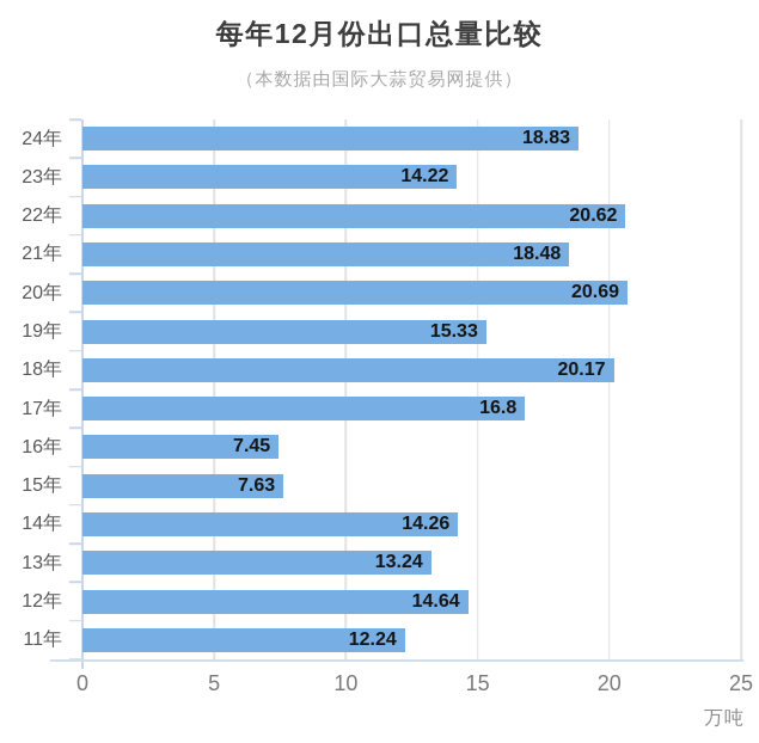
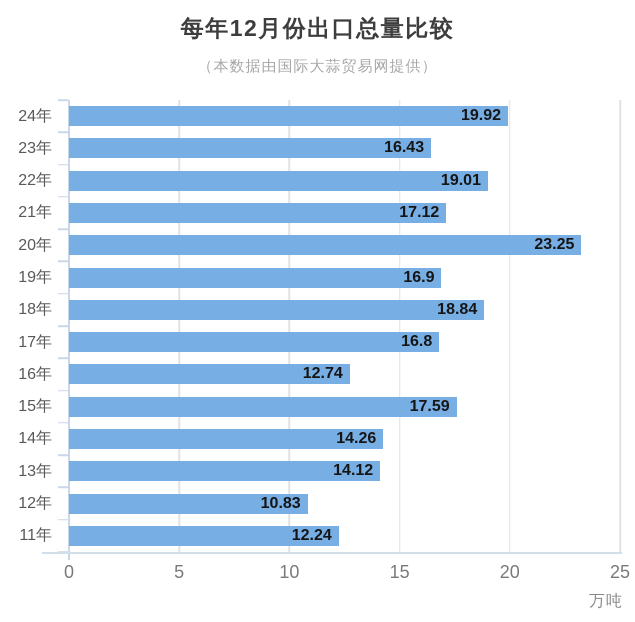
24年: 18.83 -> 19.92
23年: 14.22 -> 16.43
22年: 20.62 -> 19.01
21年: 18.48 -> 17.12
20年: 20.69 -> 23.25
19年: 15.33 -> 16.9
18年: 20.17 -> 18.84
16年: 7.45 -> 12.74
15年: 7.63 -> 17.59
13年: 13.24 -> 14.12
12年: 14.64 -> 10.83
